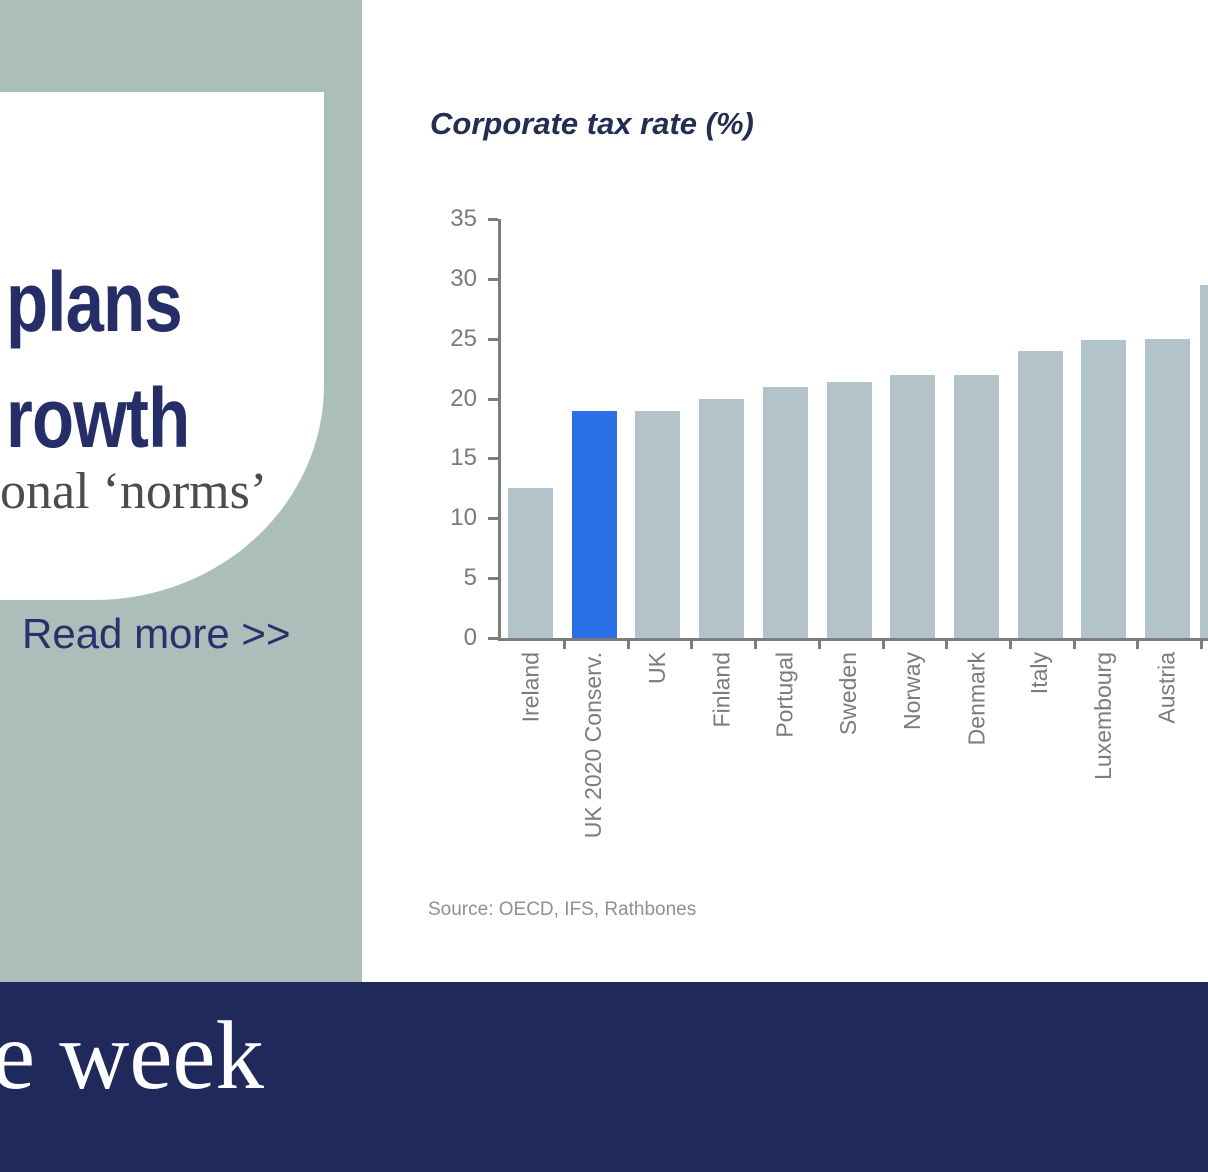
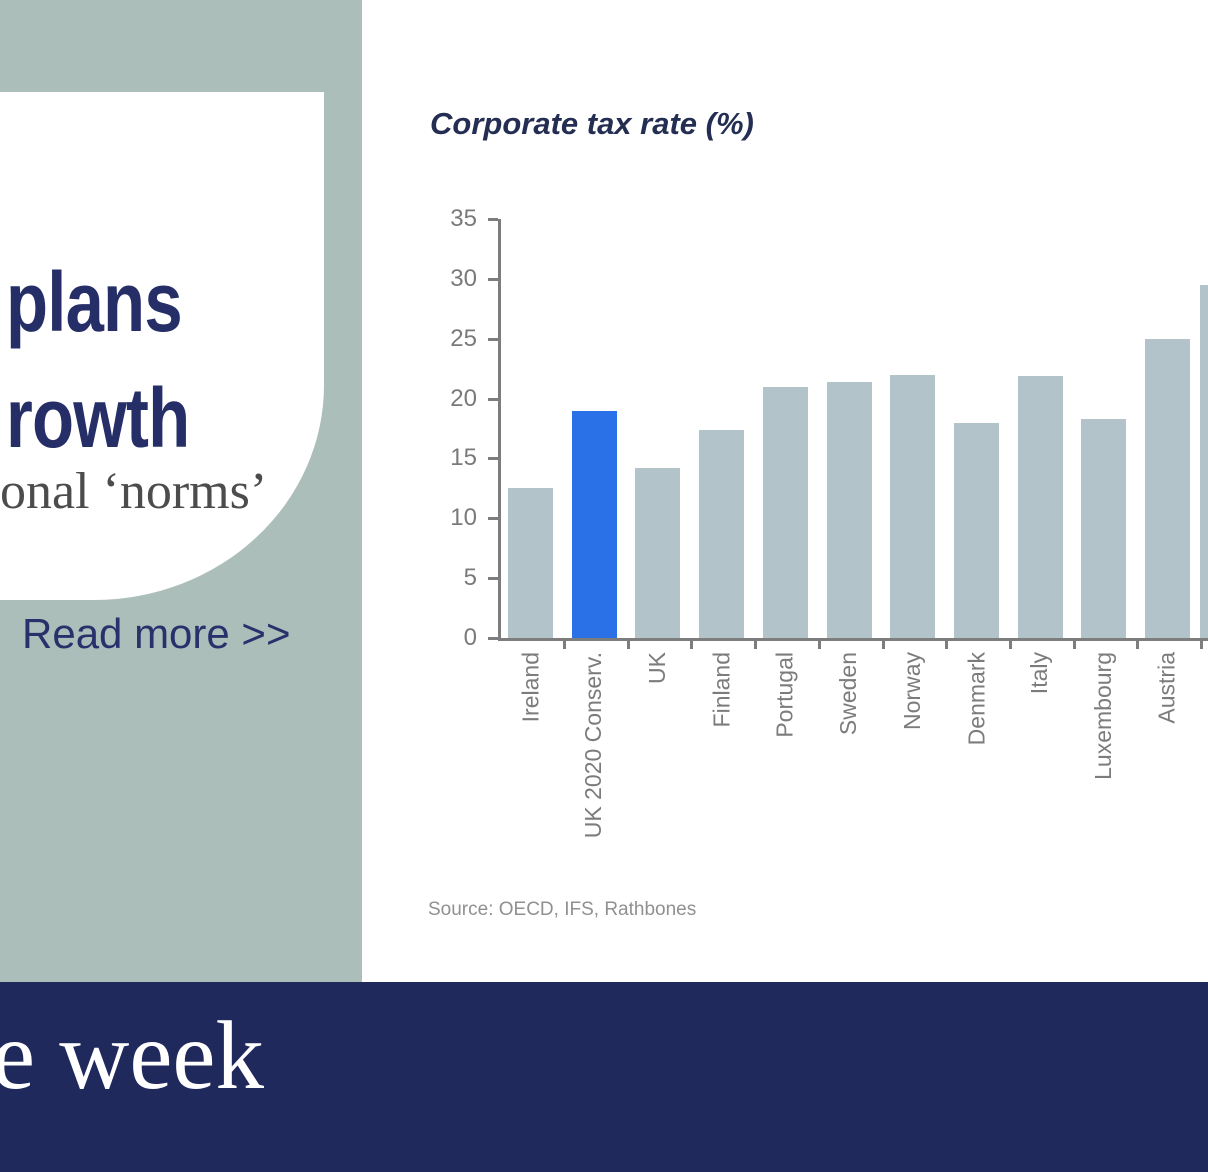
UK: 19.0 -> 14.2
Finland: 20.0 -> 17.4
Denmark: 22.0 -> 18.0
Italy: 24.0 -> 21.9
Luxembourg: 24.9 -> 18.3
